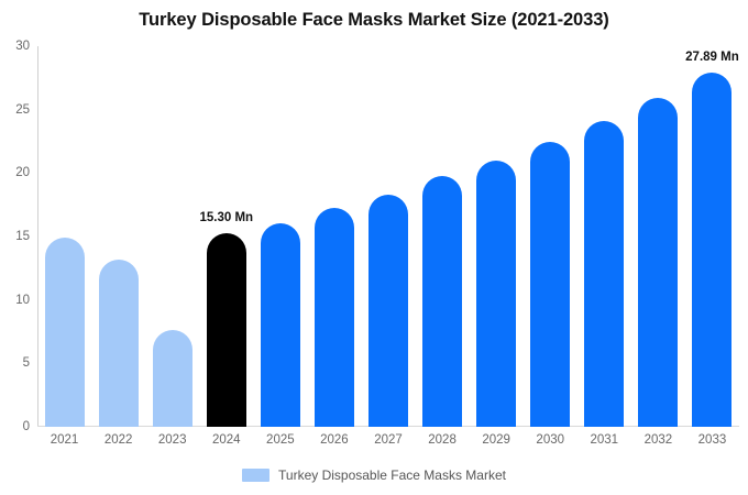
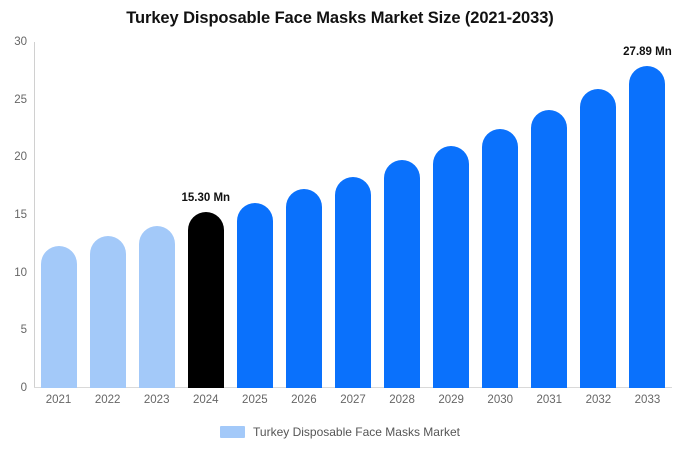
2021: 14.9 -> 12.3
2023: 7.6 -> 14.1
